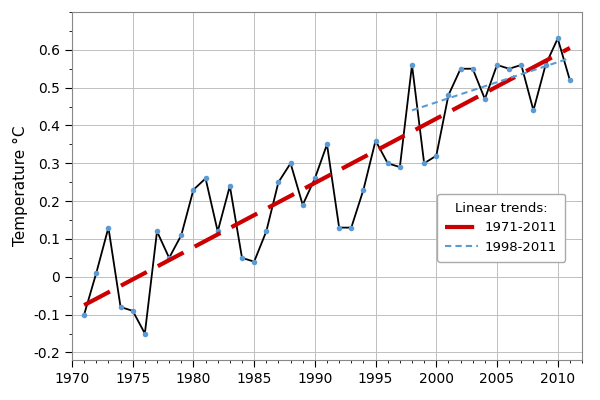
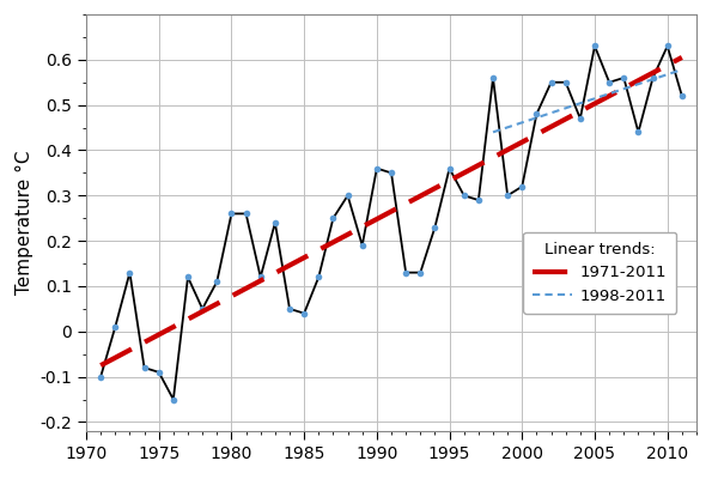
1980: 0.23 -> 0.26
1990: 0.26 -> 0.36
2005: 0.56 -> 0.63
